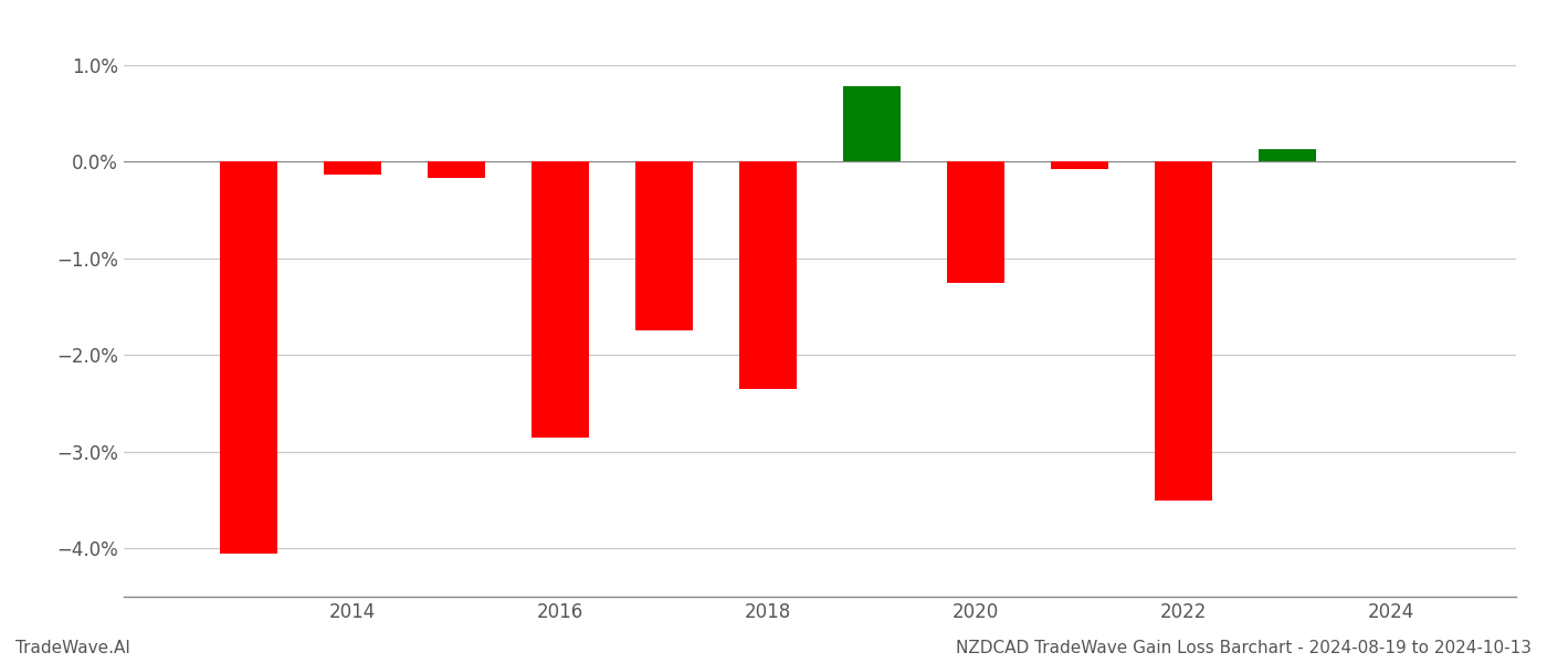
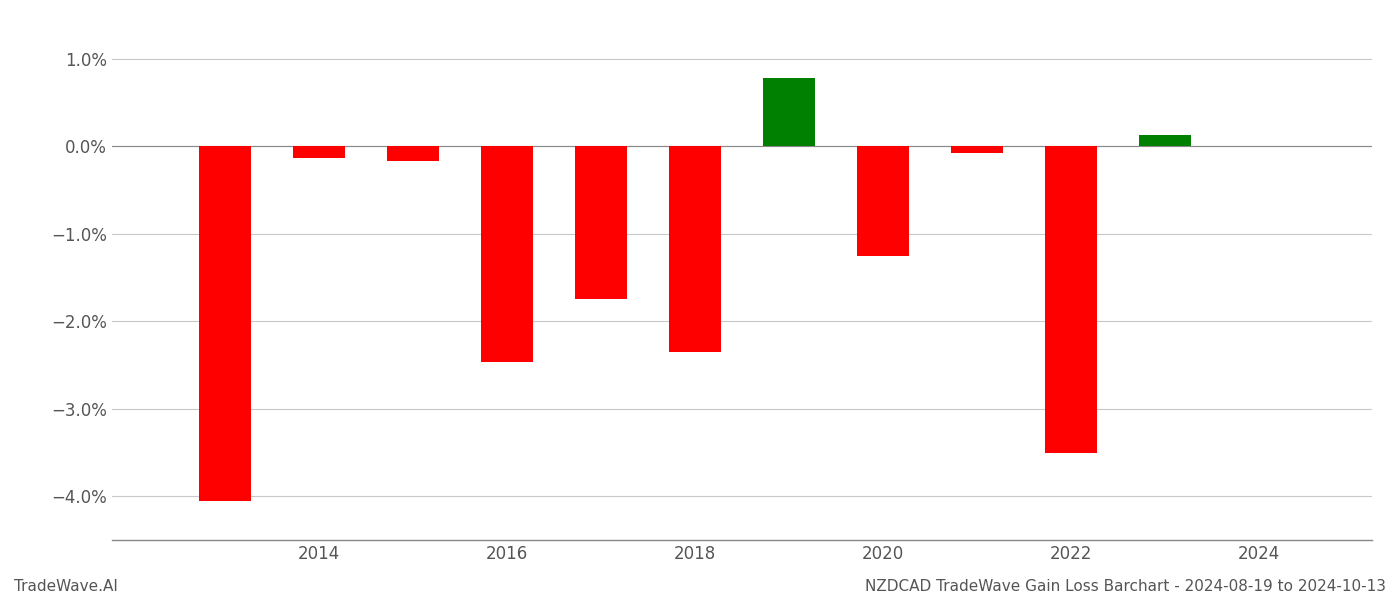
2016: -2.85% -> -2.46%
